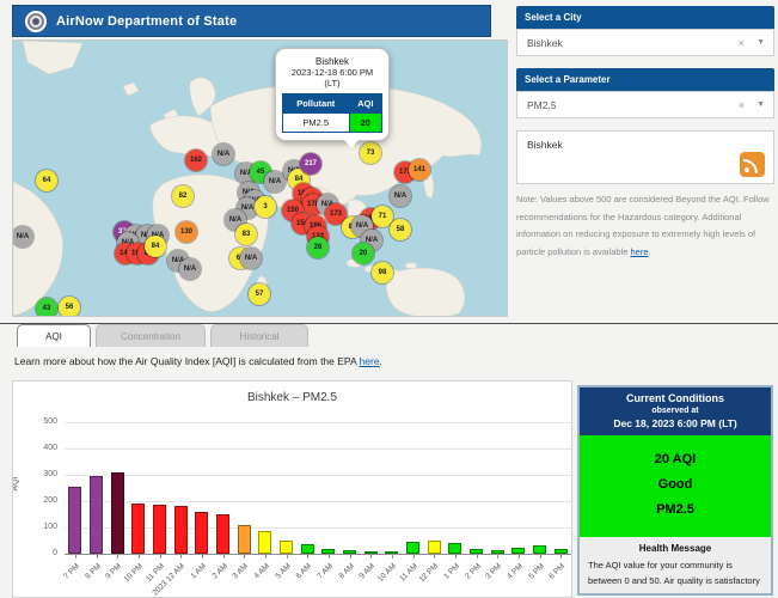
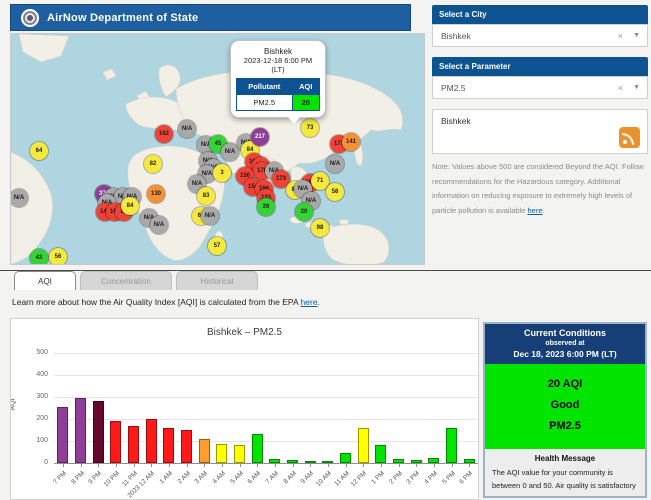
9 PM: 310 -> 280
11 PM: 180 -> 170
2023 12 AM: 180 -> 200
5 AM: 50 -> 80
6 AM: 40 -> 130
12 PM: 50 -> 160
1 PM: 40 -> 80
5 PM: 30 -> 160
